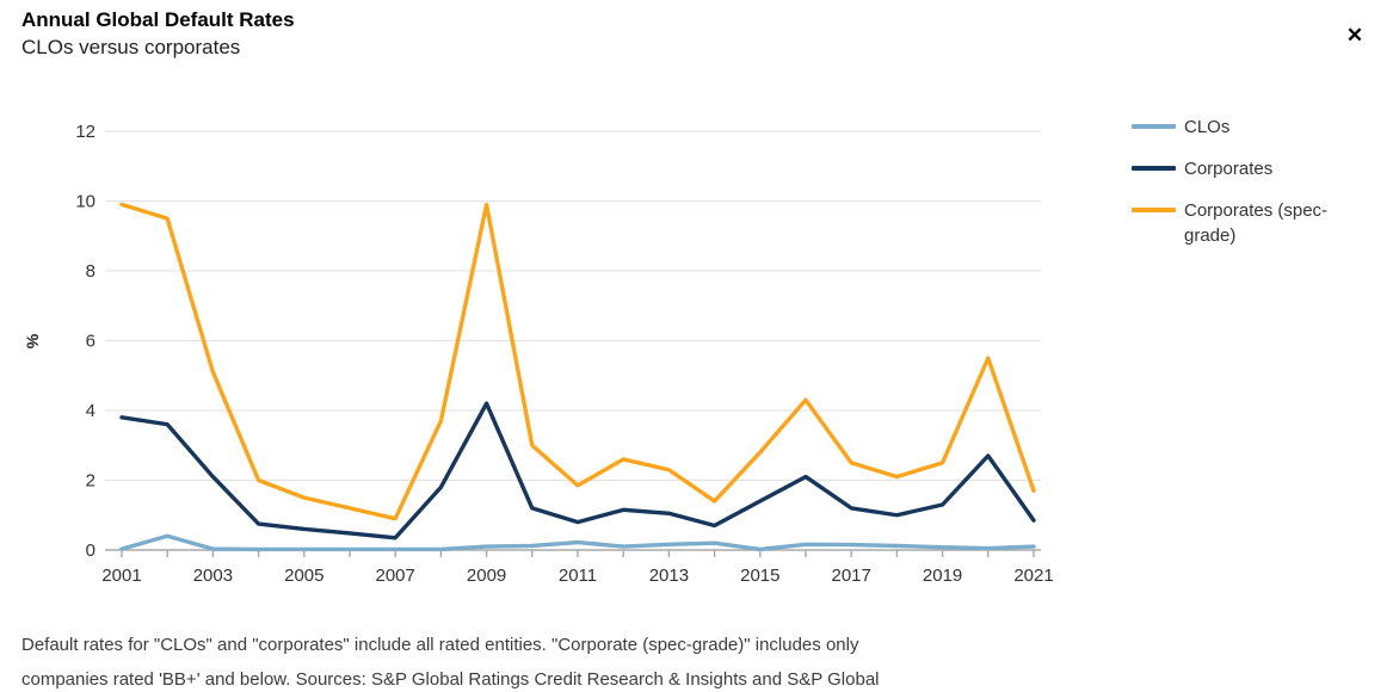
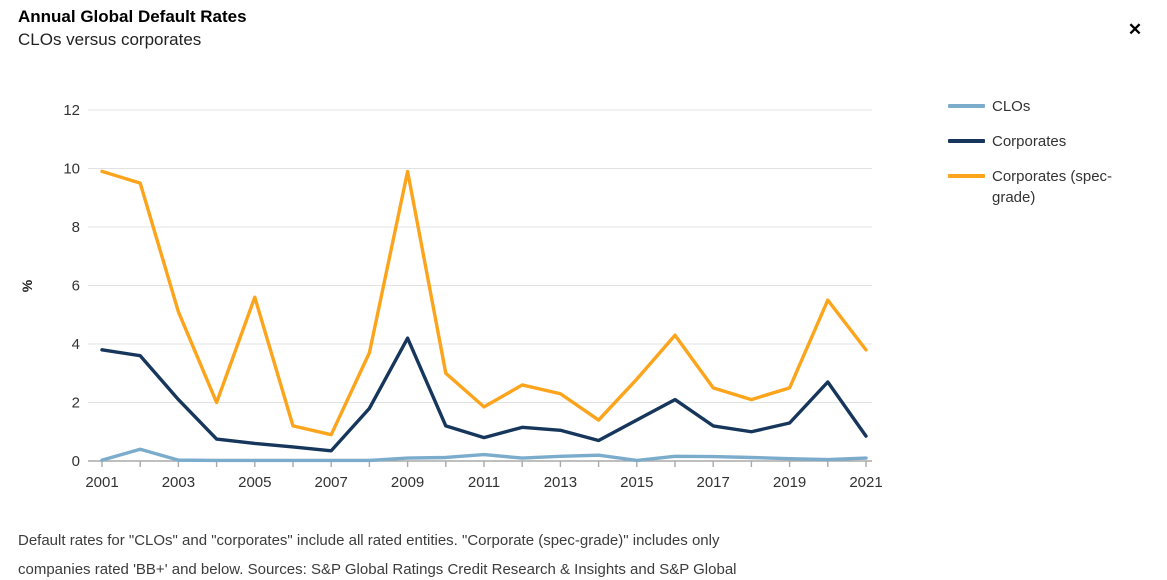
Corporates (spec-grade)/2005: 1.5 -> 5.6
Corporates (spec-grade)/2021: 1.7 -> 3.8
